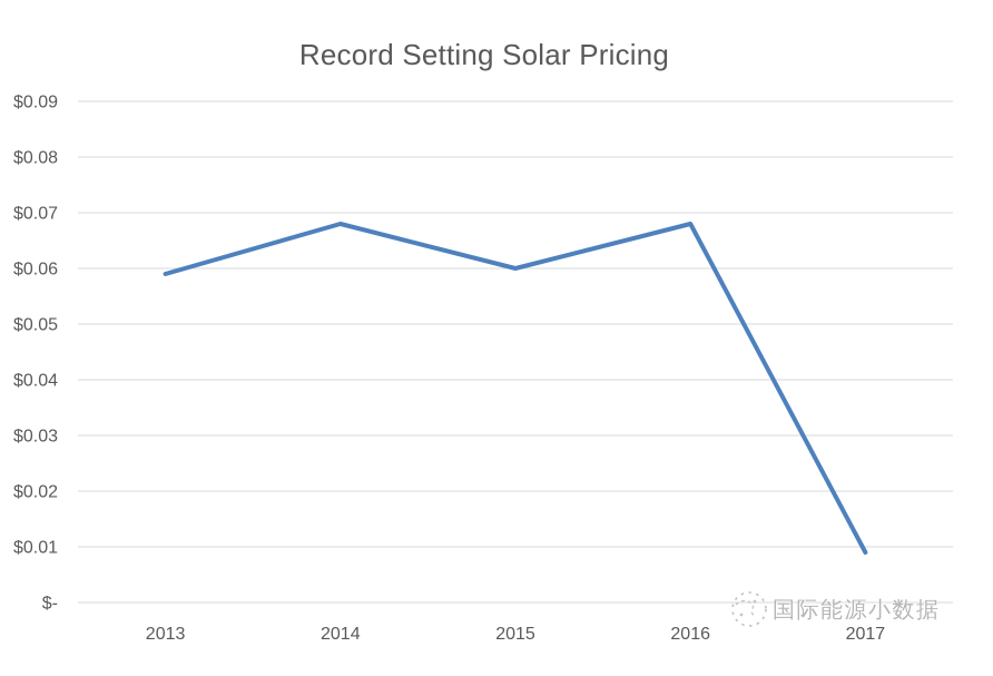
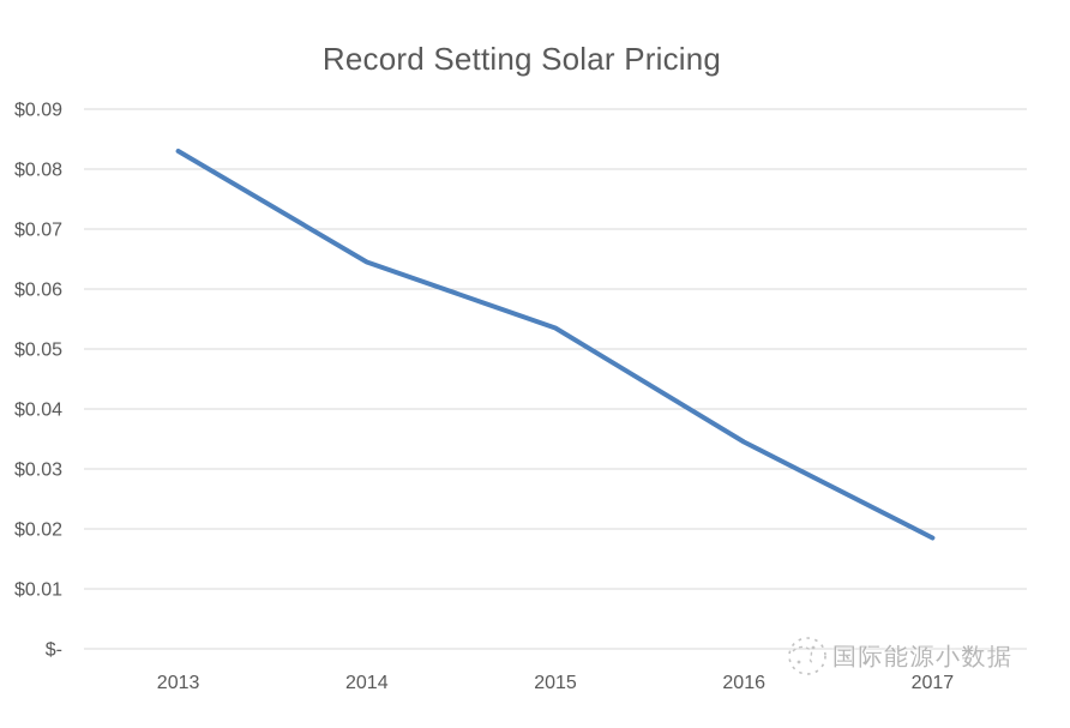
2013: $0.059 -> $0.083
2014: $0.068 -> $0.065
2015: $0.060 -> $0.053
2016: $0.068 -> $0.035
2017: $0.009 -> $0.018
